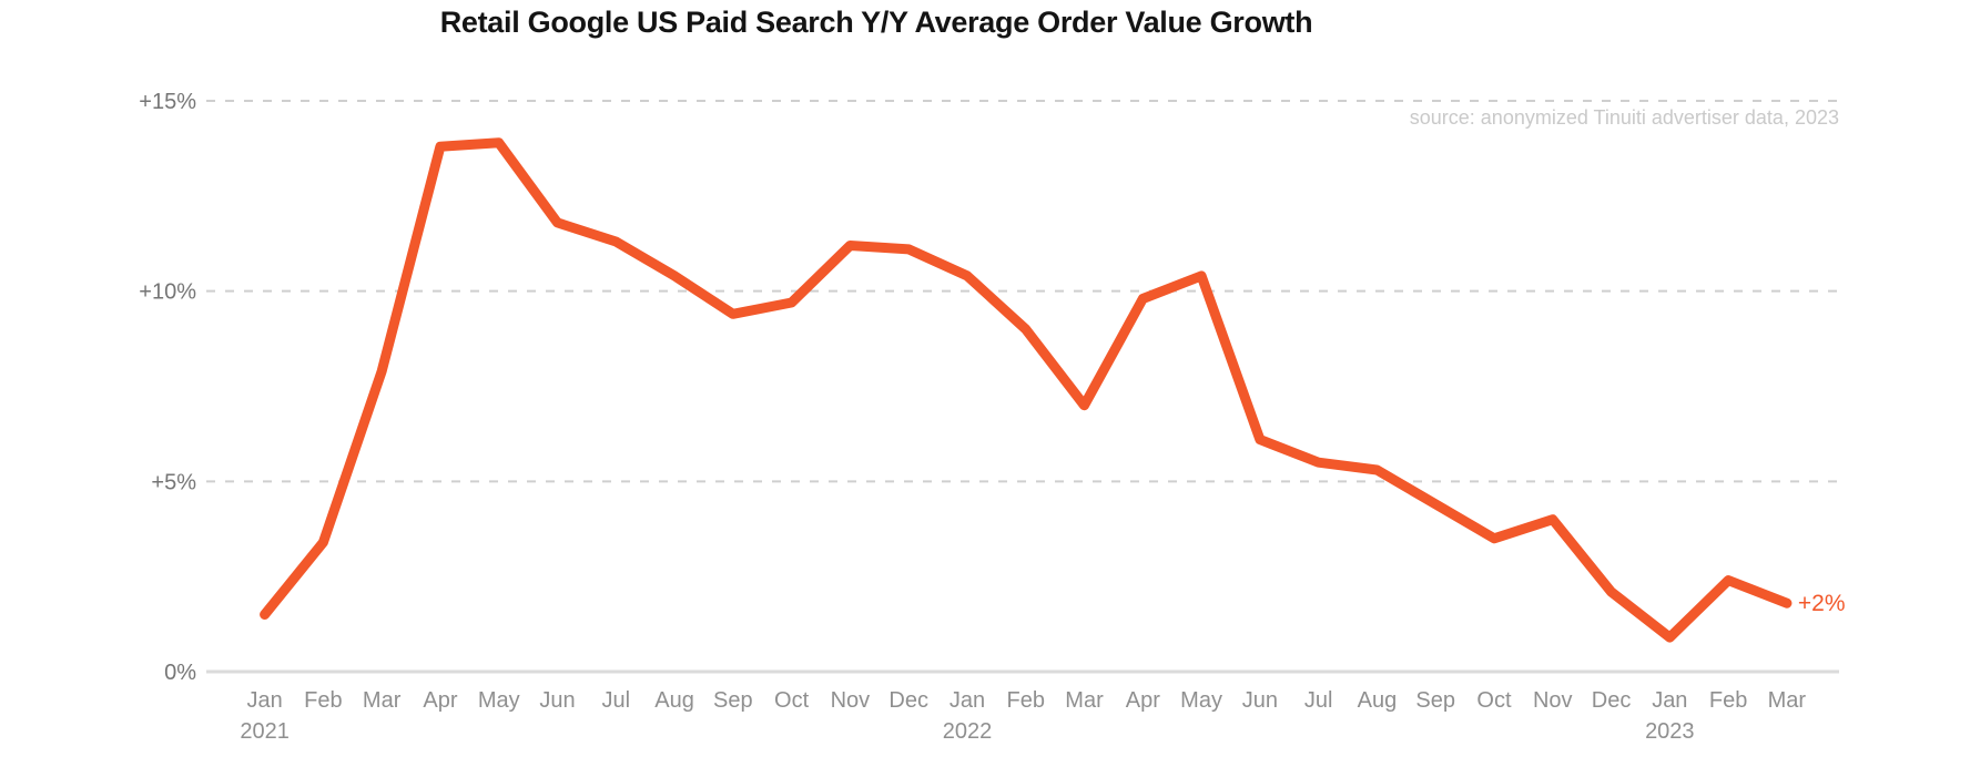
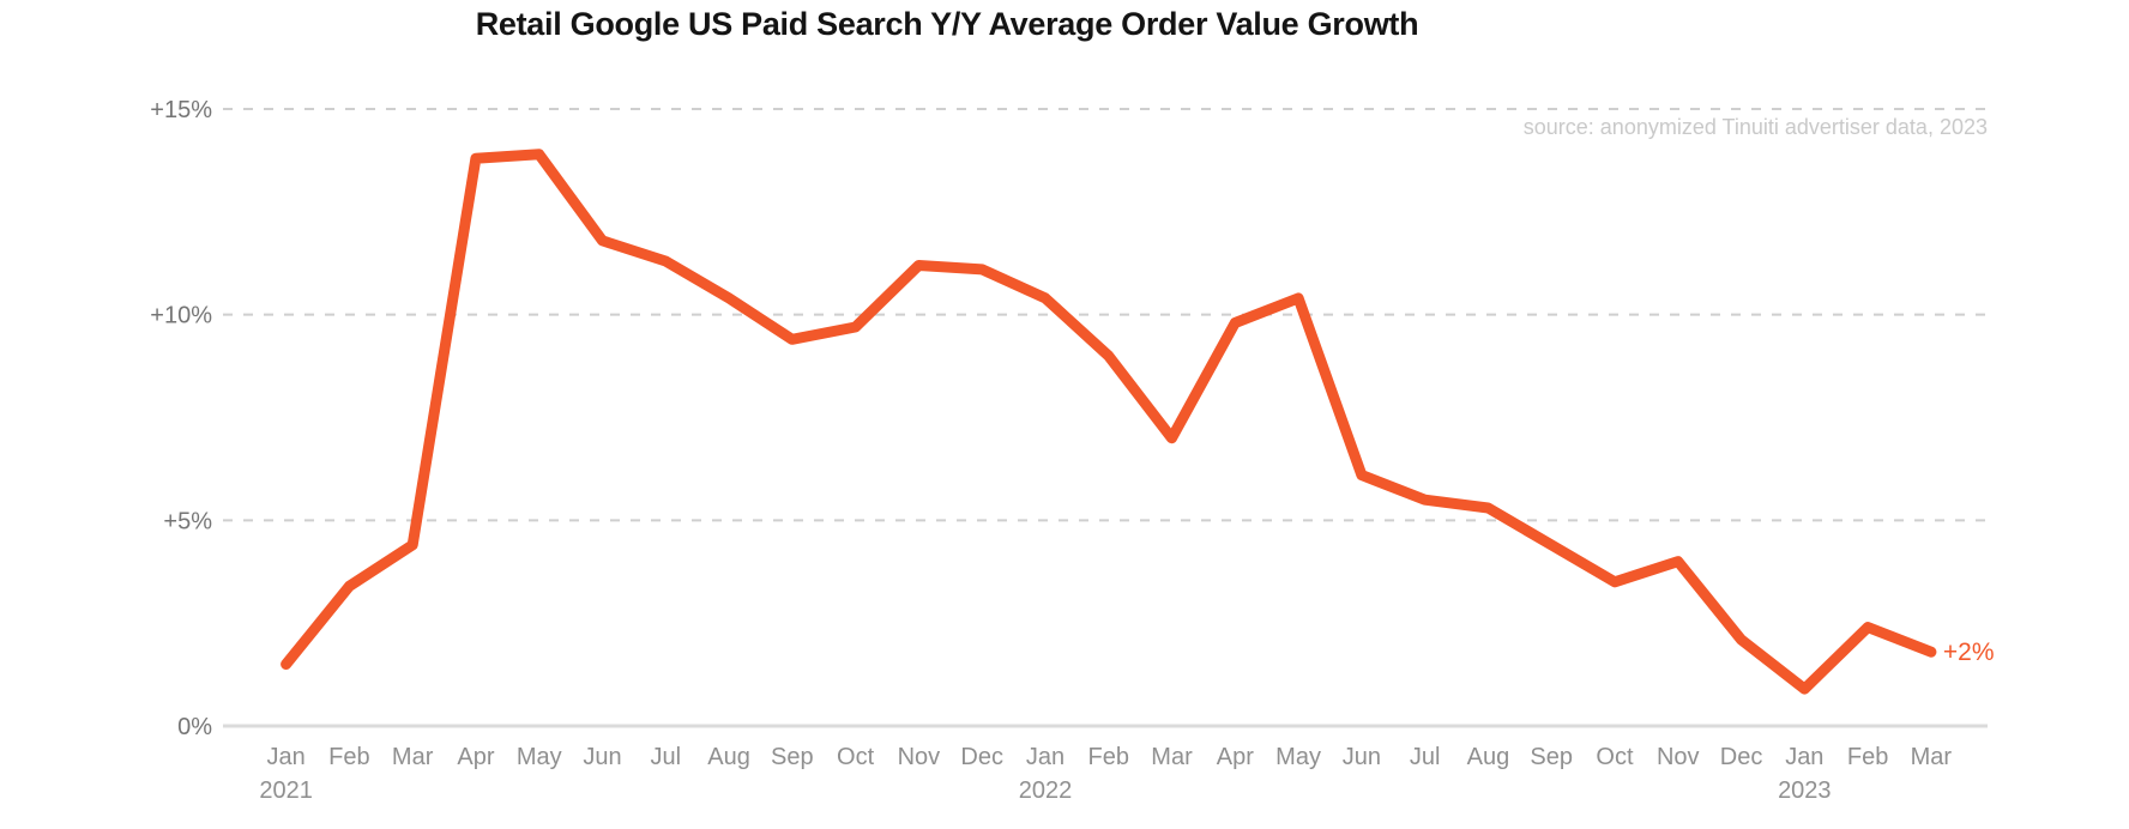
Mar 2021: 7.9% -> 4.4%
